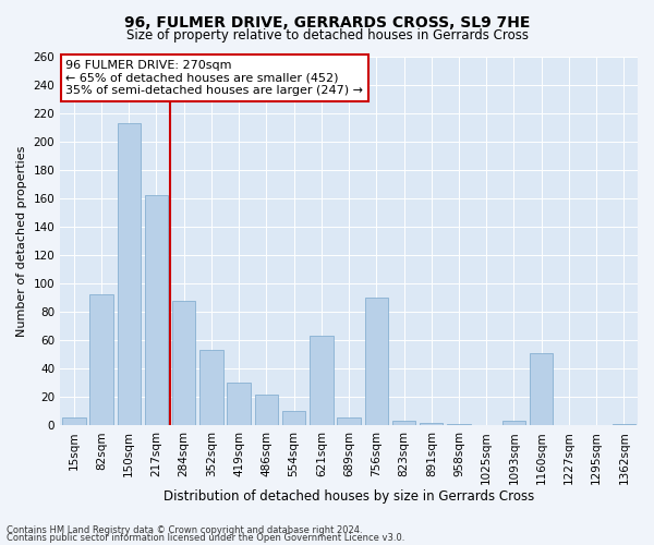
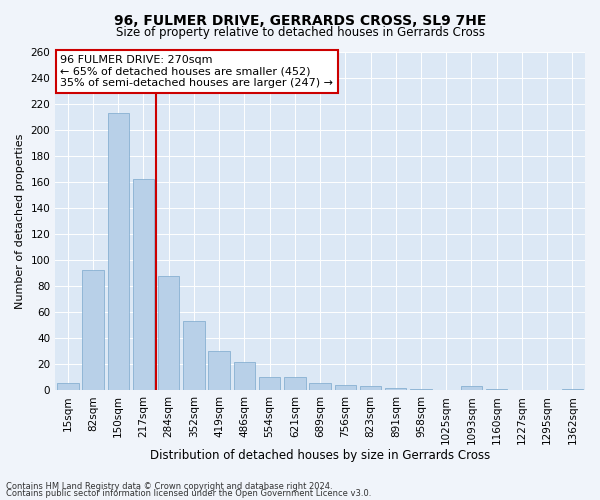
621sqm: 63 -> 10
756sqm: 90 -> 4
1160sqm: 51 -> 1
